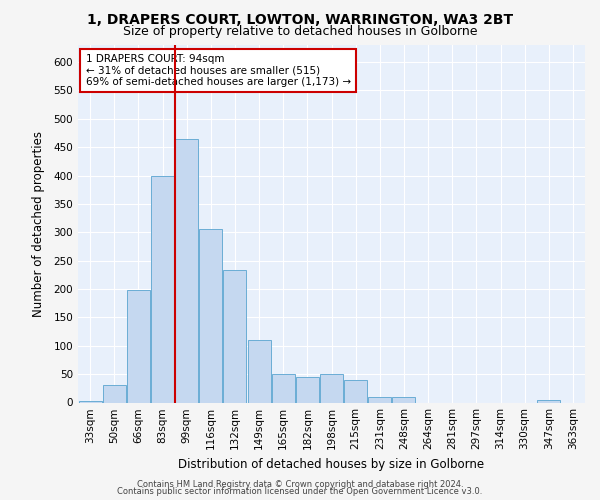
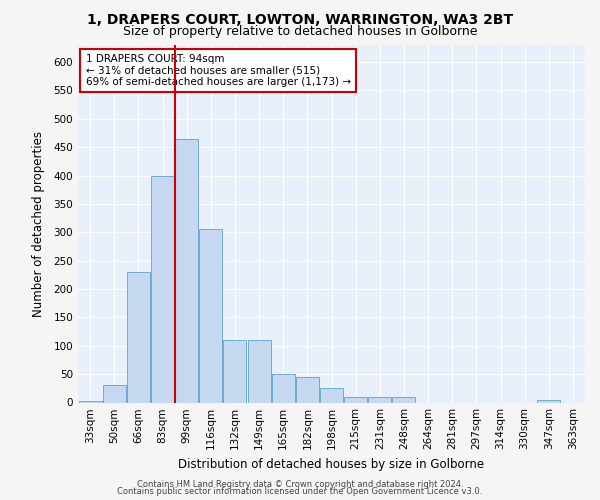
66sqm: 198 -> 230
132sqm: 234 -> 110
198sqm: 50 -> 25
215sqm: 40 -> 10
